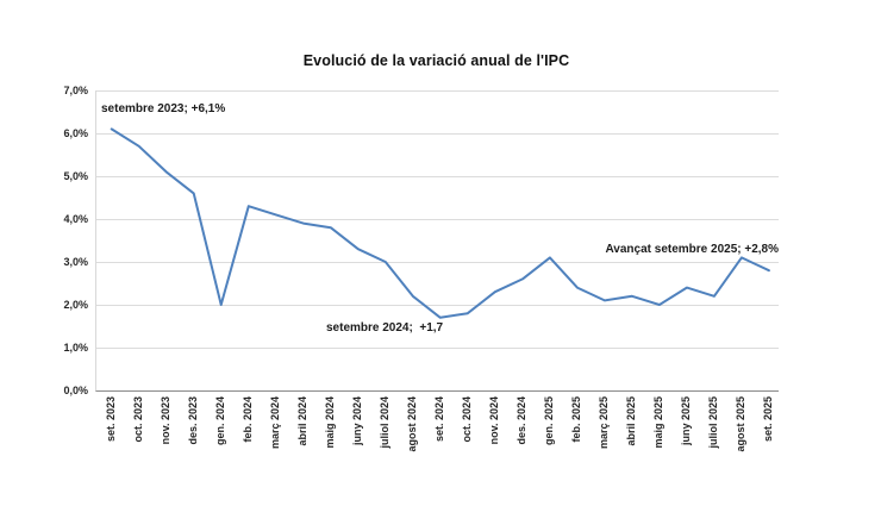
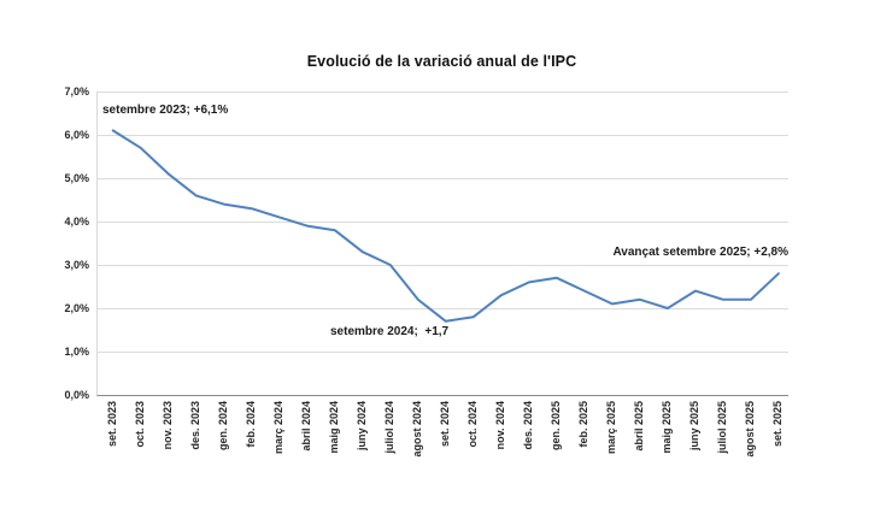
gen. 2024: 2,0% -> 4,4%
gen. 2025: 3,1% -> 2,7%
agost 2025: 3,1% -> 2,2%
